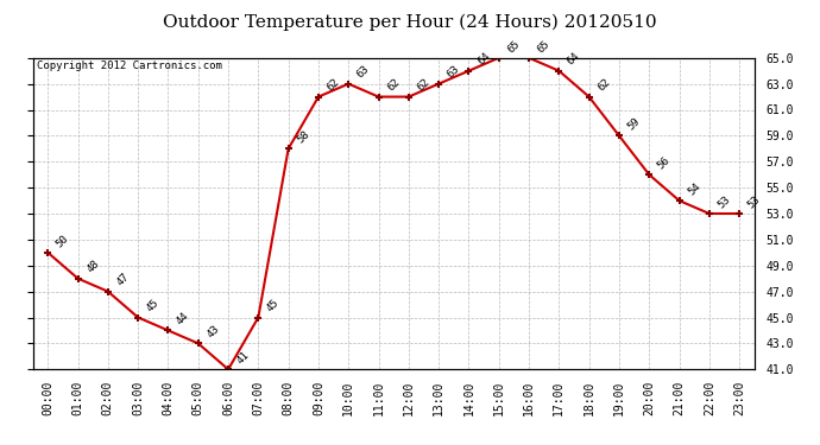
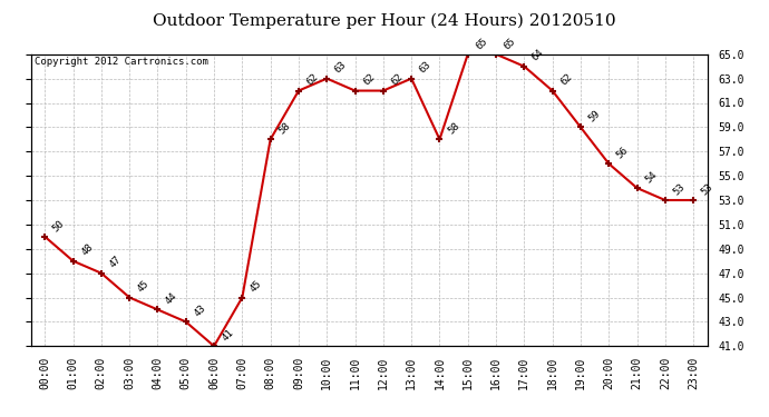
14:00: 64 -> 58
